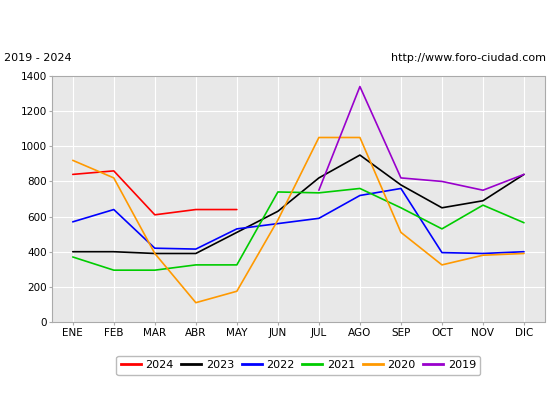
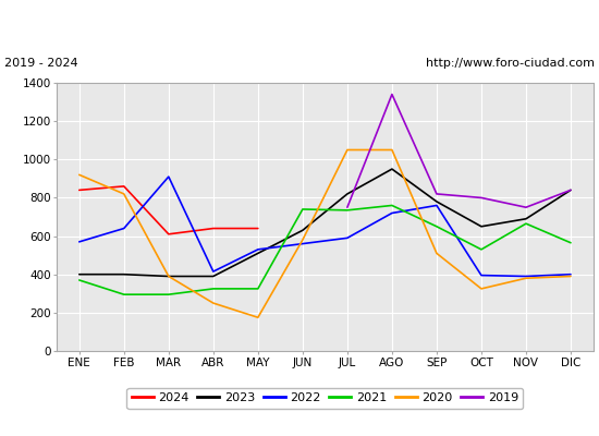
2022/MAR: 420 -> 910
2020/ABR: 110 -> 250
